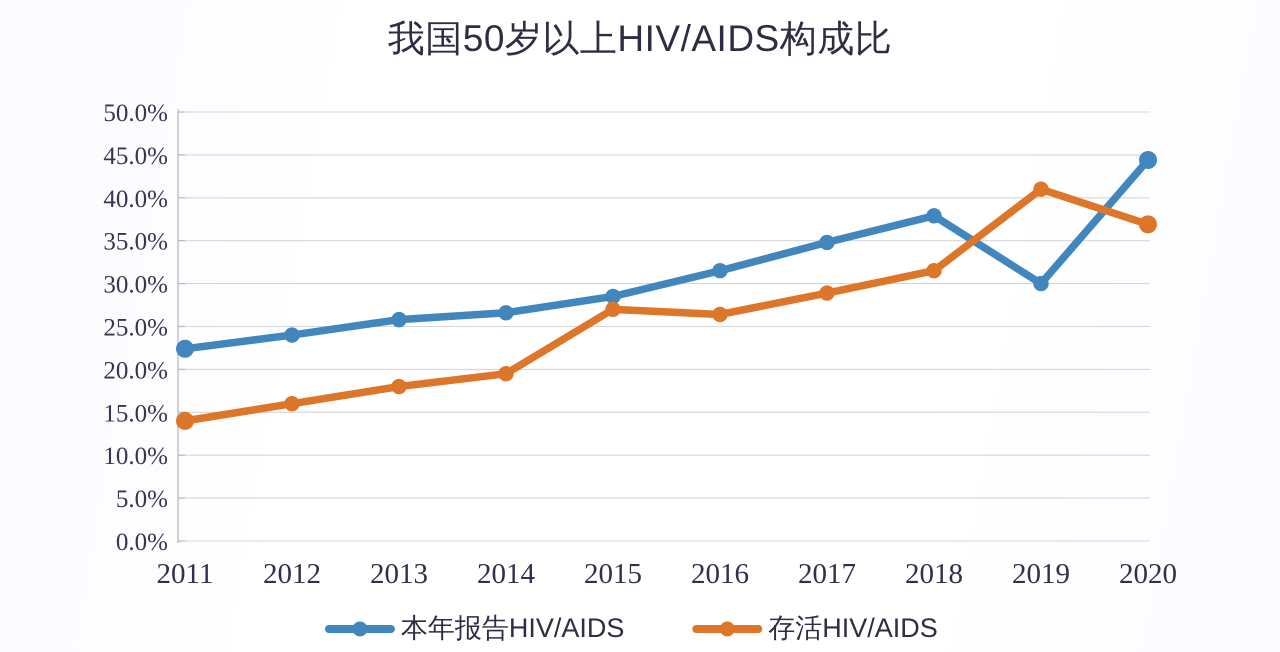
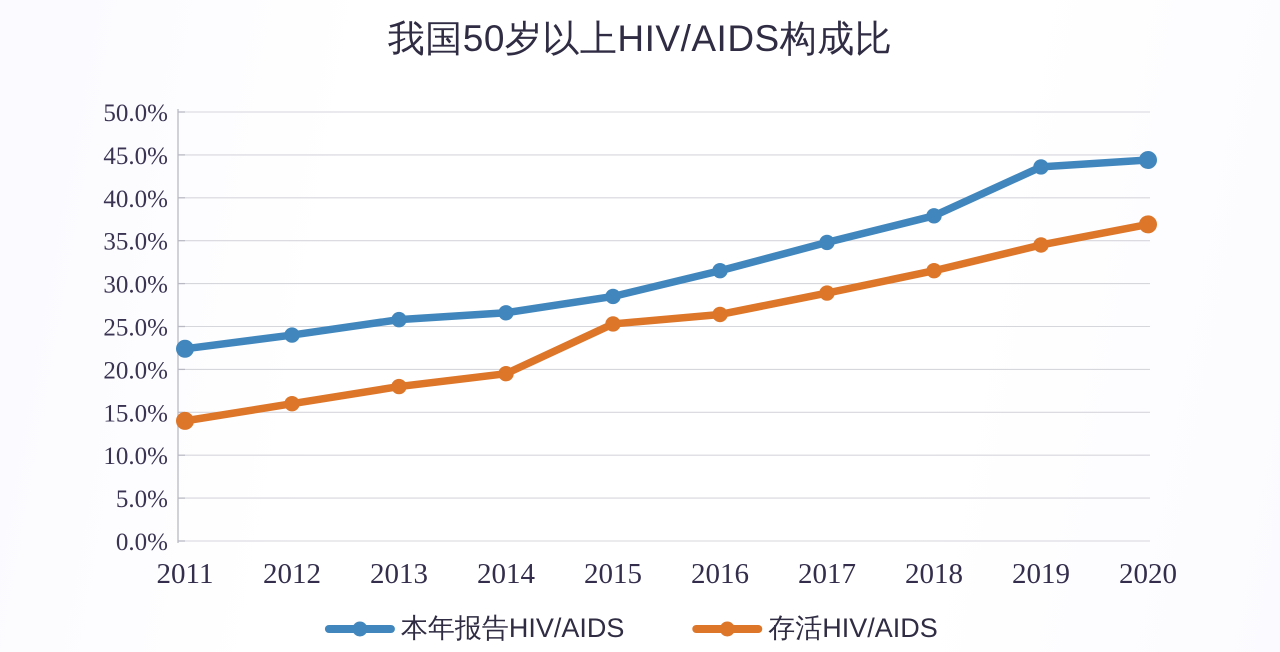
存活HIV/AIDS/2015: 27% -> 25%
本年报告HIV/AIDS/2019: 30% -> 44%
存活HIV/AIDS/2019: 41% -> 34%
